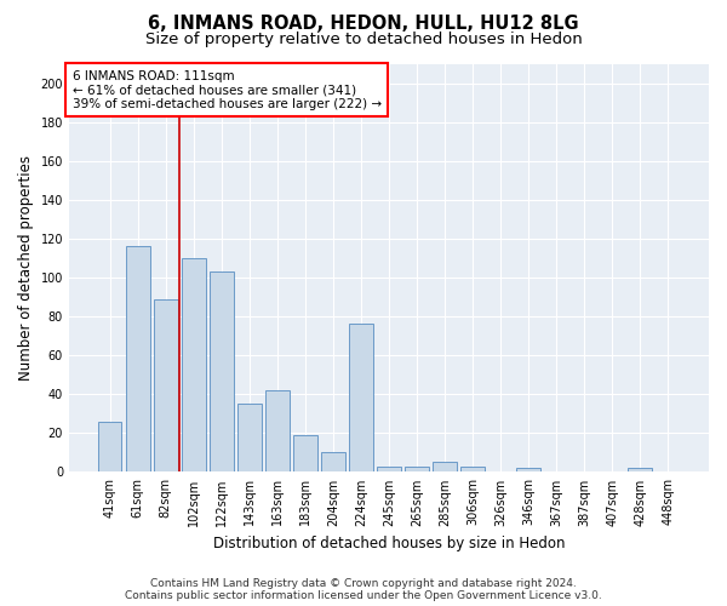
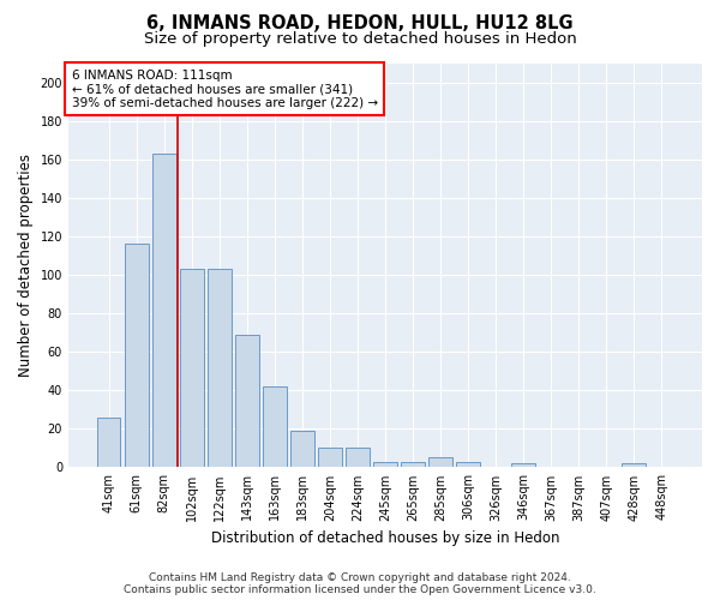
82sqm: 89 -> 163
102sqm: 110 -> 103
143sqm: 35 -> 69
224sqm: 76 -> 10
